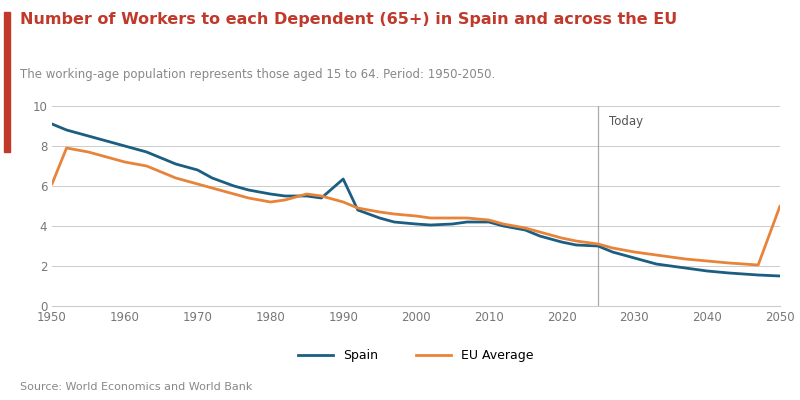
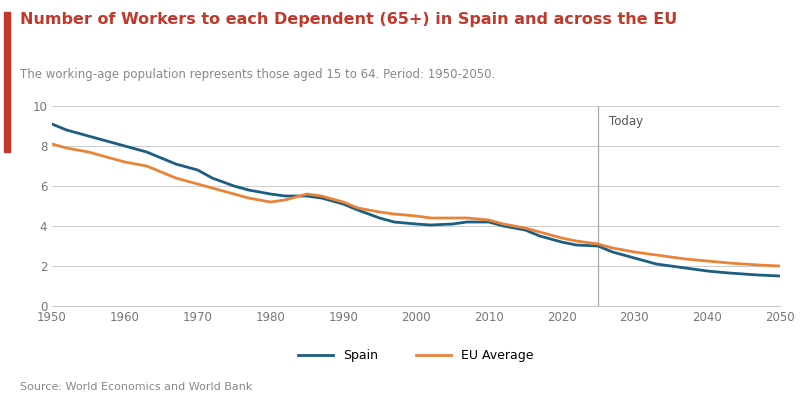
EU Average/1950: 6.10 -> 8.10
Spain/1990: 6.35 -> 5.10
EU Average/2050: 5.00 -> 2.00
